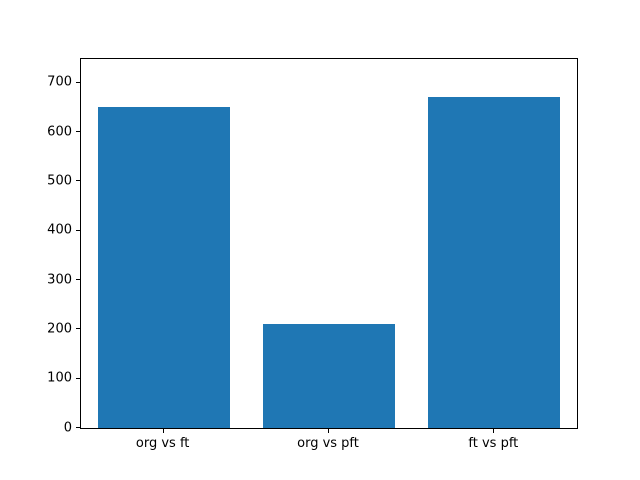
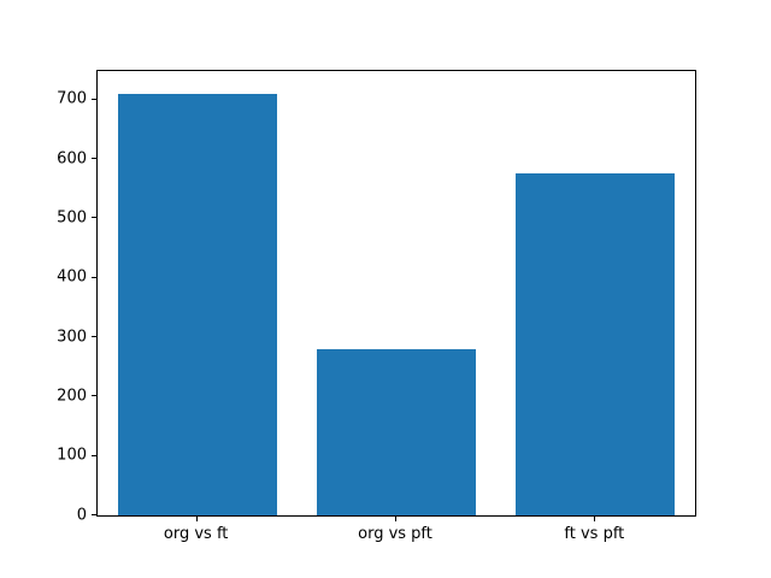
org vs ft: 650 -> 710
org vs pft: 210 -> 280
ft vs pft: 670 -> 580
